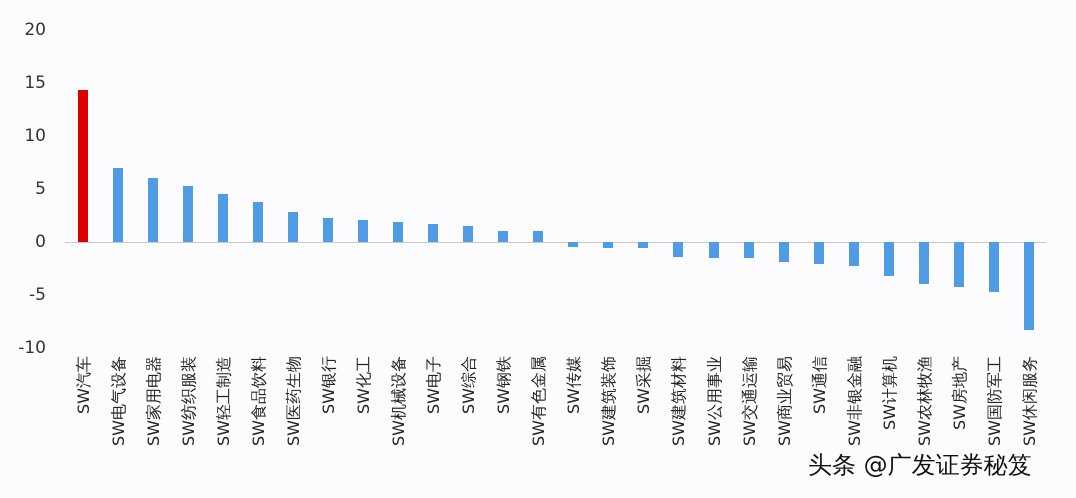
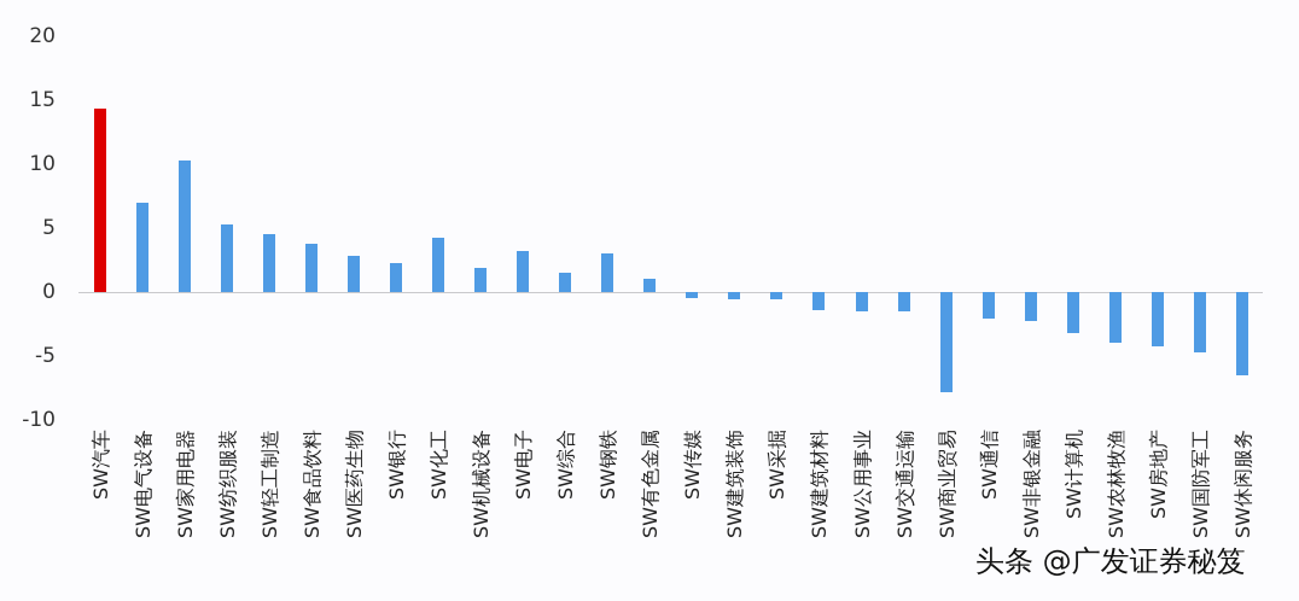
SW家用电器: 6.0 -> 10.3
SW化工: 2.1 -> 4.2
SW电子: 1.7 -> 3.2
SW钢铁: 1.0 -> 3.0
SW商业贸易: -1.9 -> -7.8
SW休闲服务: -8.3 -> -6.5
